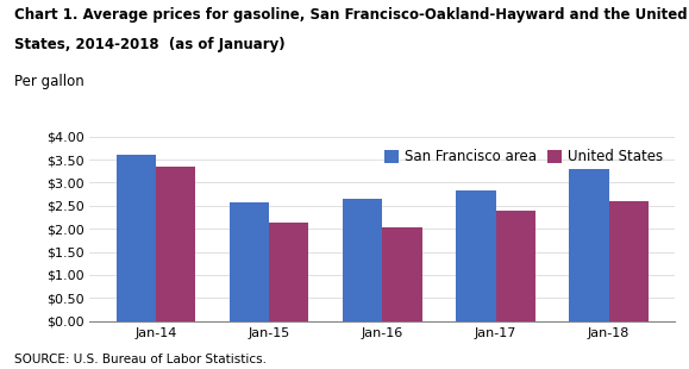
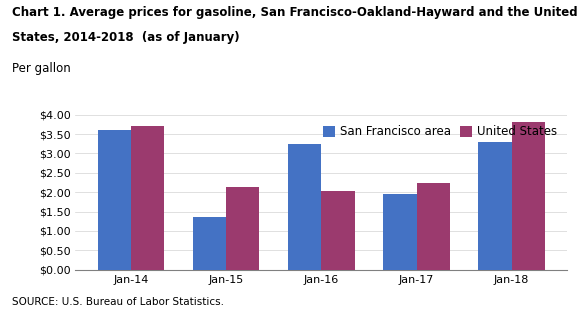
United States/Jan-14: $3.36 -> $3.70
San Francisco area/Jan-15: $2.58 -> $1.35
San Francisco area/Jan-16: $2.64 -> $3.25
San Francisco area/Jan-17: $2.83 -> $1.95
United States/Jan-17: $2.40 -> $2.25
United States/Jan-18: $2.60 -> $3.80
